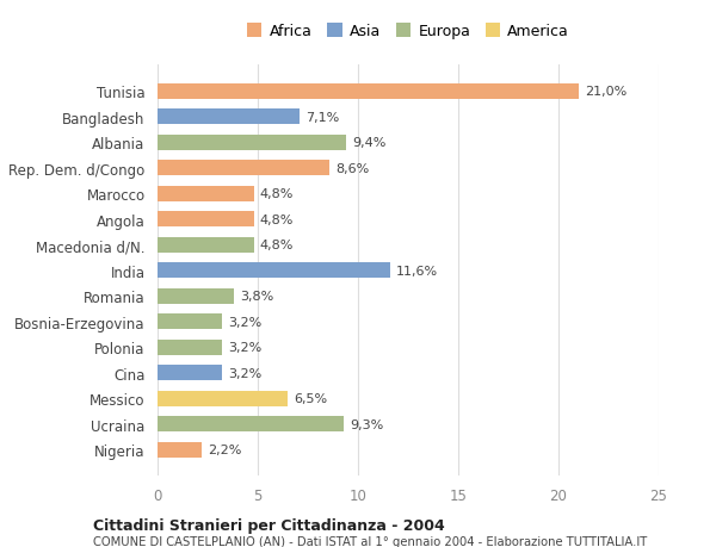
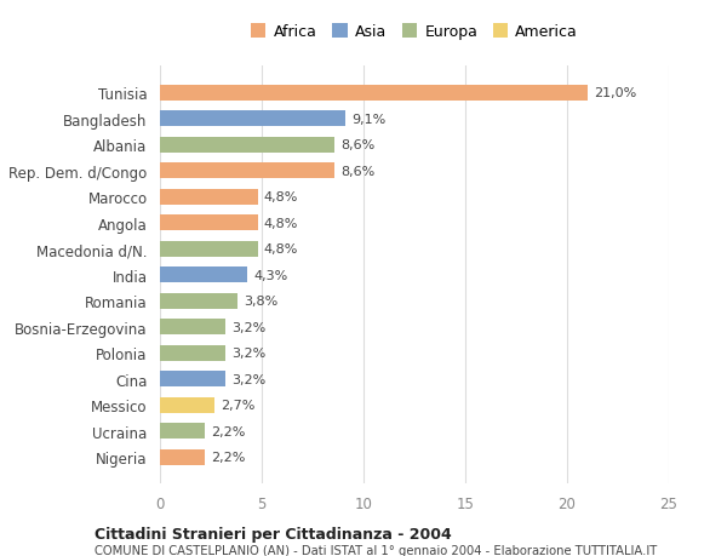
Bangladesh: 7,1% -> 9,1%
Albania: 9,4% -> 8,6%
India: 11,6% -> 4,3%
Messico: 6,5% -> 2,7%
Ucraina: 9,3% -> 2,2%
